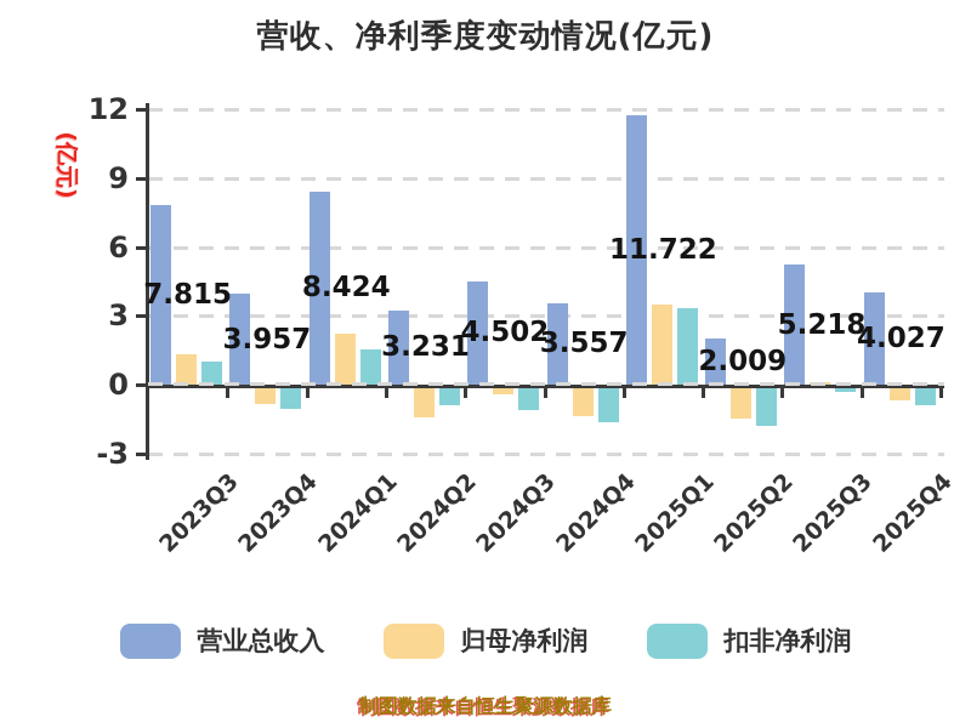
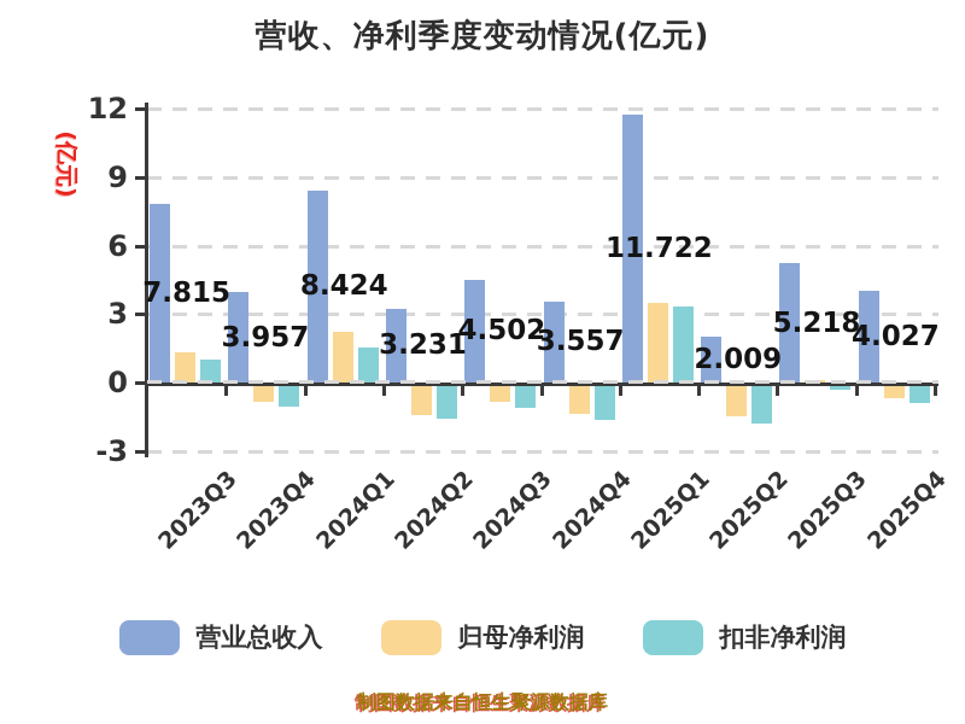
扣非净利润/2024Q2: -0.8 -> -1.5
归母净利润/2024Q3: -0.3 -> -0.8
